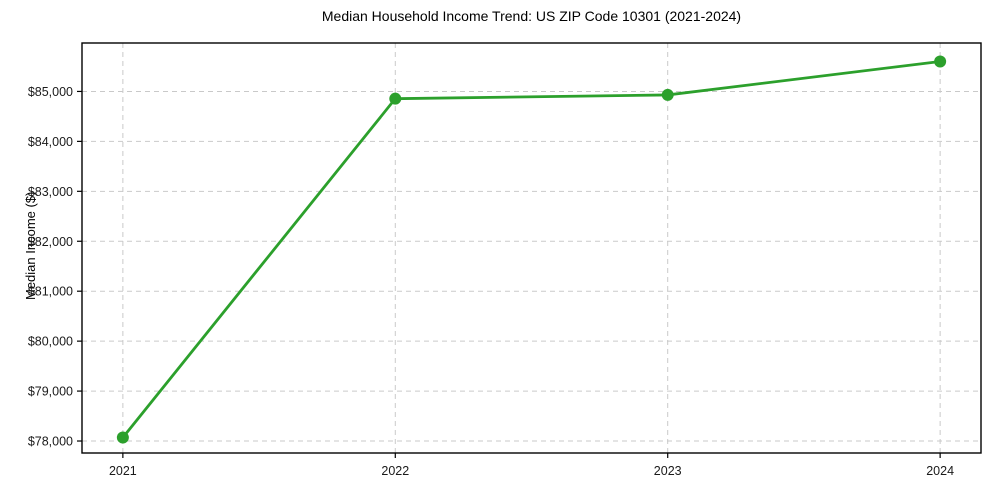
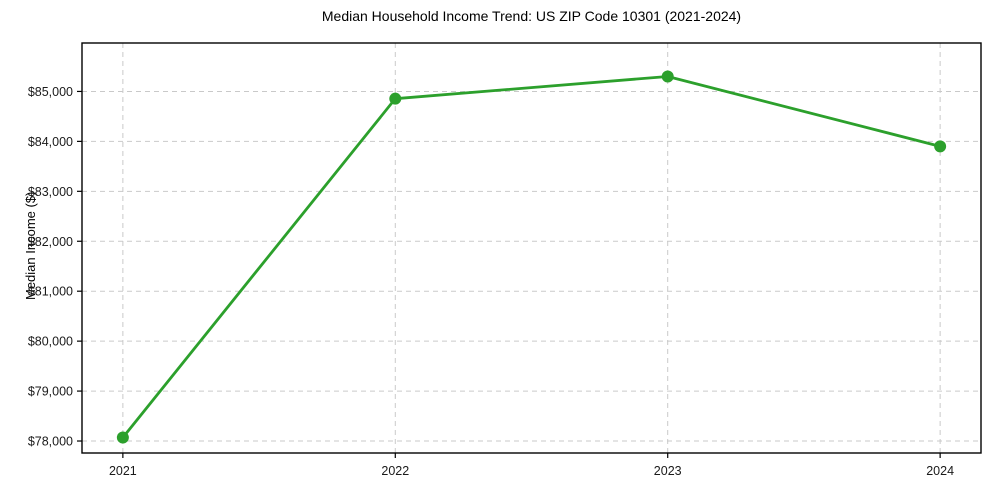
2023: $84900 -> $85300
2024: $85600 -> $83900
